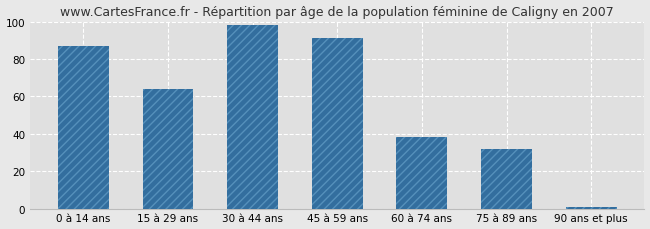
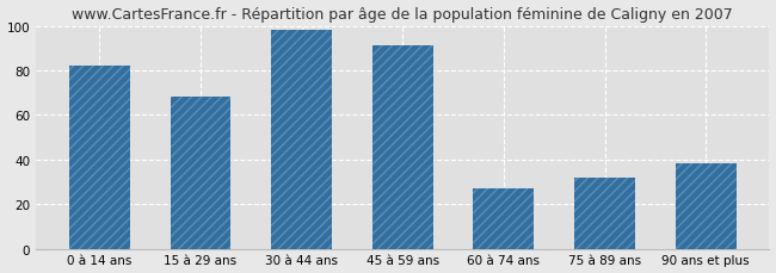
0 à 14 ans: 87 -> 82
15 à 29 ans: 64 -> 68
60 à 74 ans: 38 -> 27
90 ans et plus: 1 -> 38
